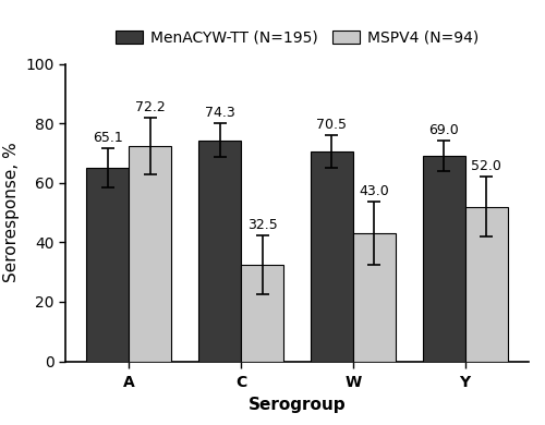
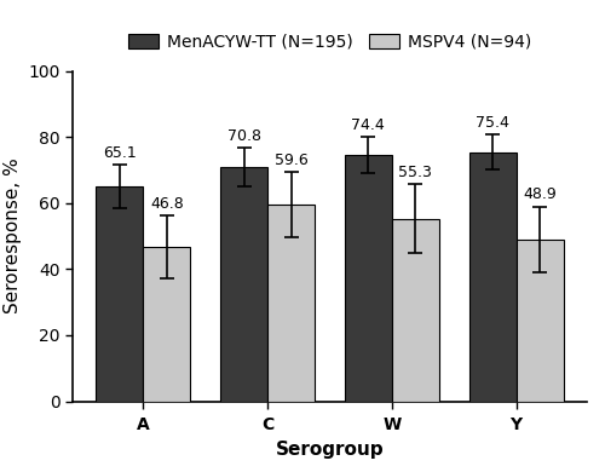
MSPV4 (N=94)/A: 72.2 -> 46.8
MenACYW-TT (N=195)/C: 74.3 -> 70.8
MSPV4 (N=94)/C: 32.5 -> 59.6
MenACYW-TT (N=195)/W: 70.5 -> 74.4
MSPV4 (N=94)/W: 43.0 -> 55.3
MenACYW-TT (N=195)/Y: 69.0 -> 75.4
MSPV4 (N=94)/Y: 52.0 -> 48.9
